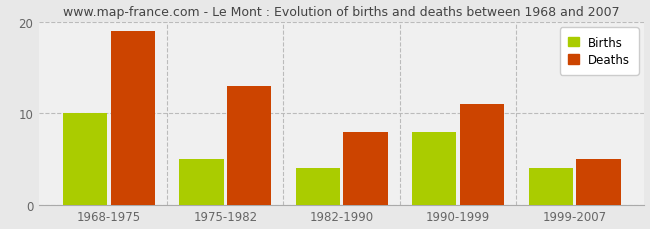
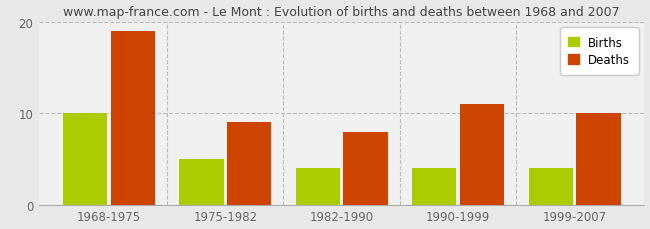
Deaths/1975-1982: 13 -> 9
Births/1990-1999: 8 -> 4
Deaths/1999-2007: 5 -> 10
